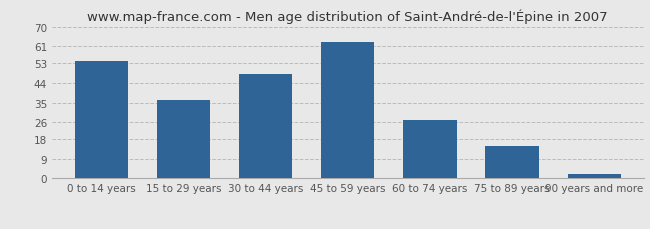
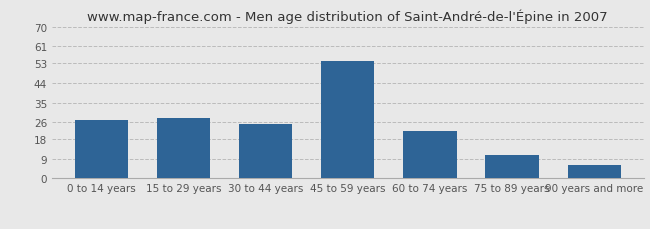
0 to 14 years: 54 -> 27
15 to 29 years: 36 -> 28
30 to 44 years: 48 -> 25
45 to 59 years: 63 -> 54
60 to 74 years: 27 -> 22
75 to 89 years: 15 -> 11
90 years and more: 2 -> 6
